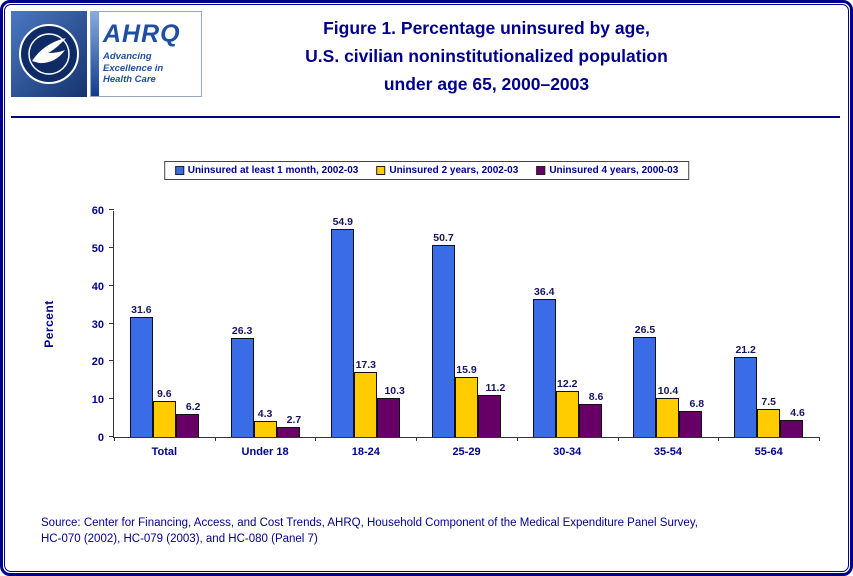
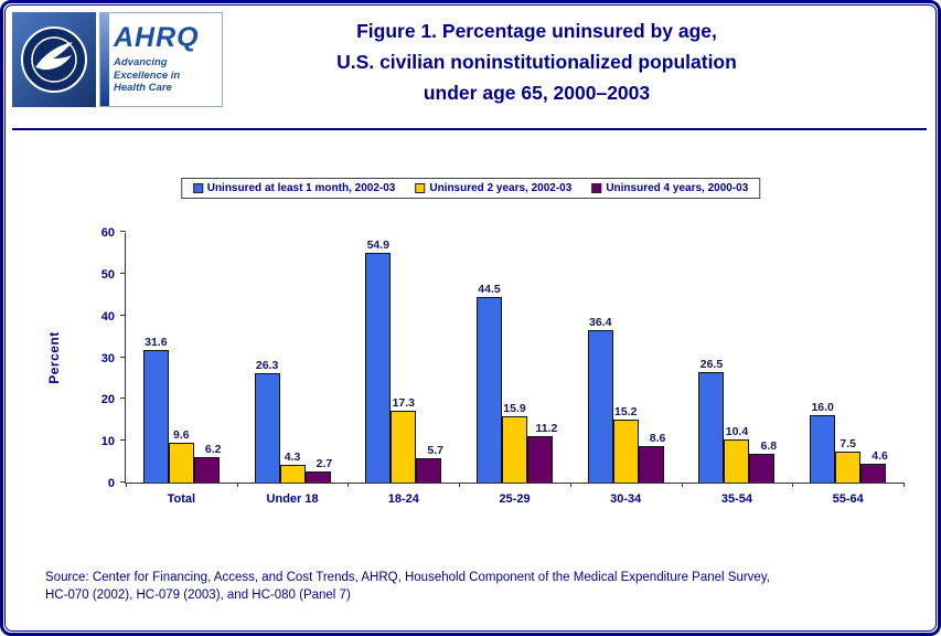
Uninsured 4 years, 2000-03/18-24: 10.3 -> 5.7
Uninsured at least 1 month, 2002-03/25-29: 50.7 -> 44.5
Uninsured 2 years, 2002-03/30-34: 12.2 -> 15.2
Uninsured at least 1 month, 2002-03/55-64: 21.2 -> 16.0
